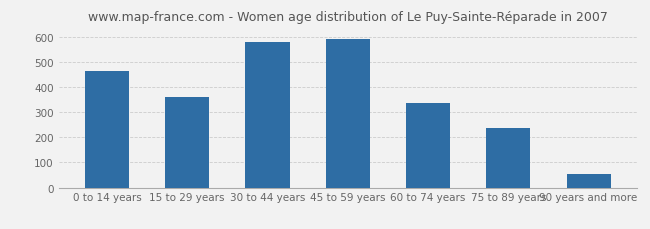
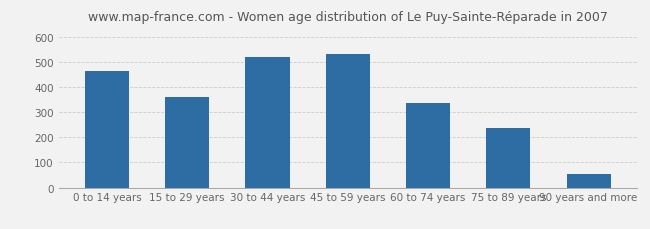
30 to 44 years: 578 -> 520
45 to 59 years: 592 -> 530
